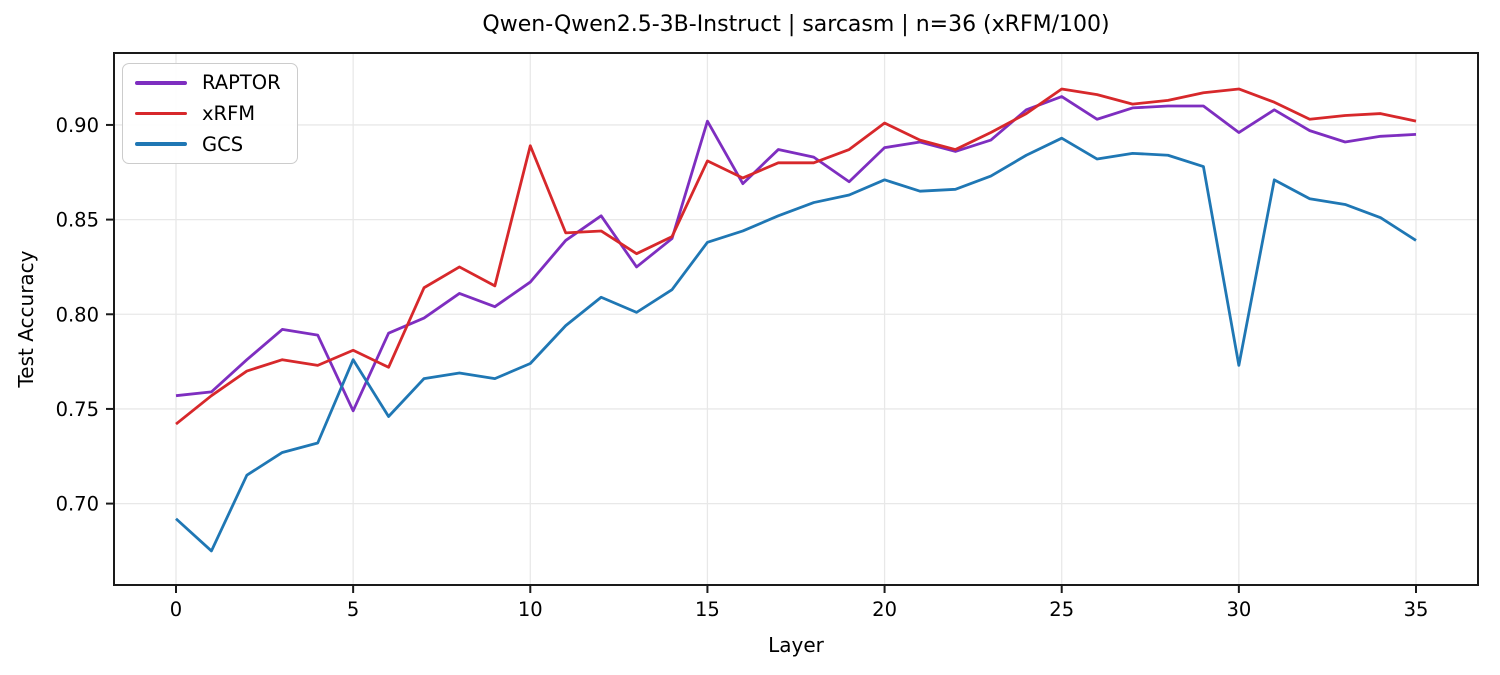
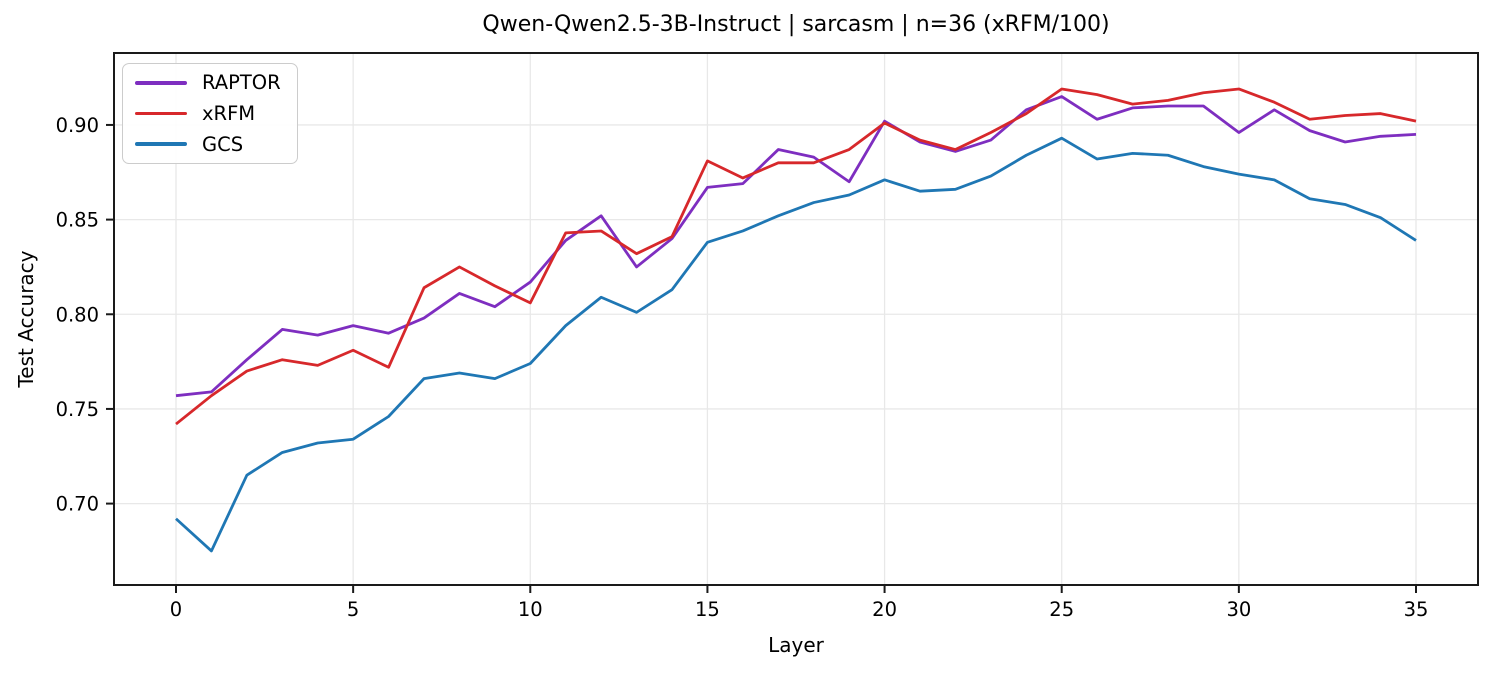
RAPTOR/5: 0.749 -> 0.794
GCS/5: 0.776 -> 0.734
xRFM/10: 0.889 -> 0.806
RAPTOR/15: 0.902 -> 0.867
RAPTOR/20: 0.888 -> 0.902
GCS/30: 0.773 -> 0.874
